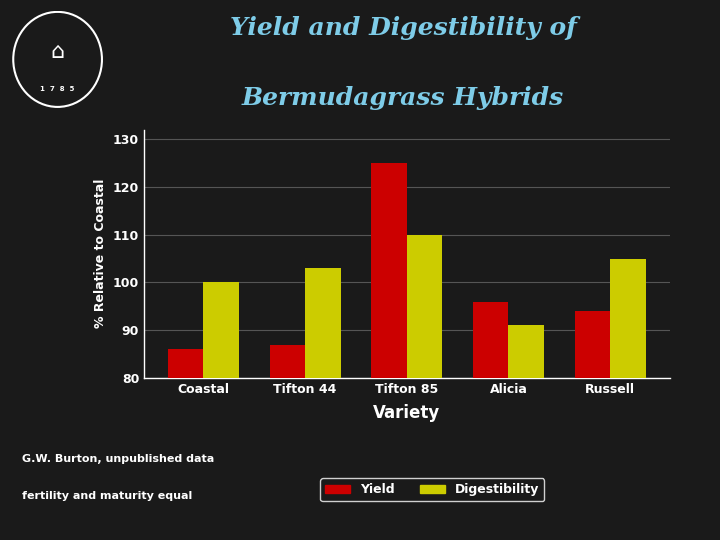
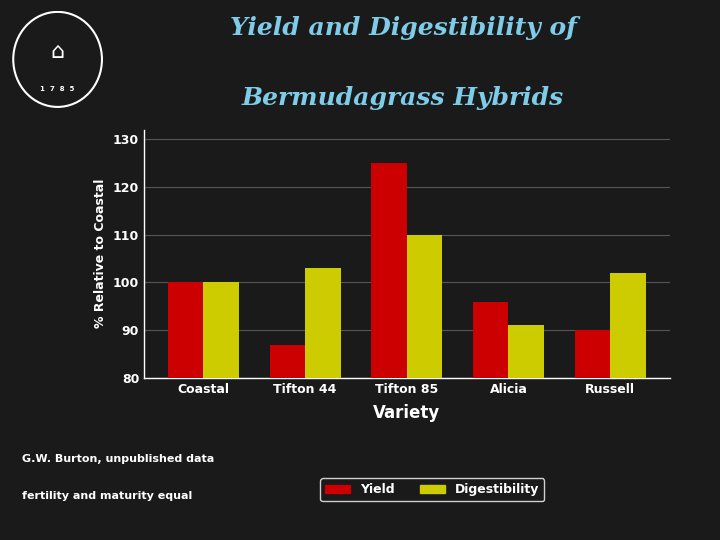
Yield/Coastal: 86 -> 100
Yield/Russell: 94 -> 90
Digestibility/Russell: 105 -> 102
